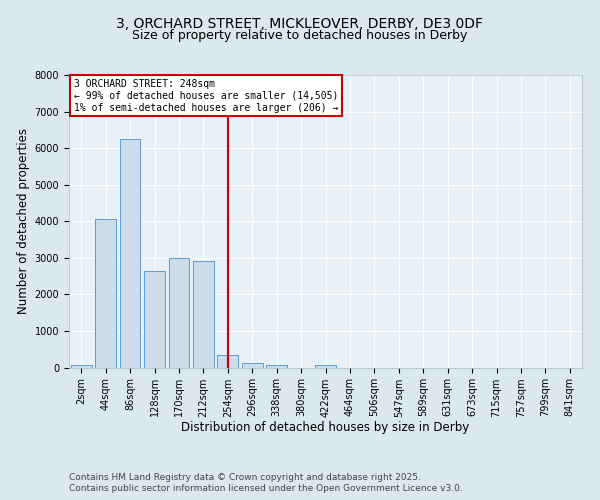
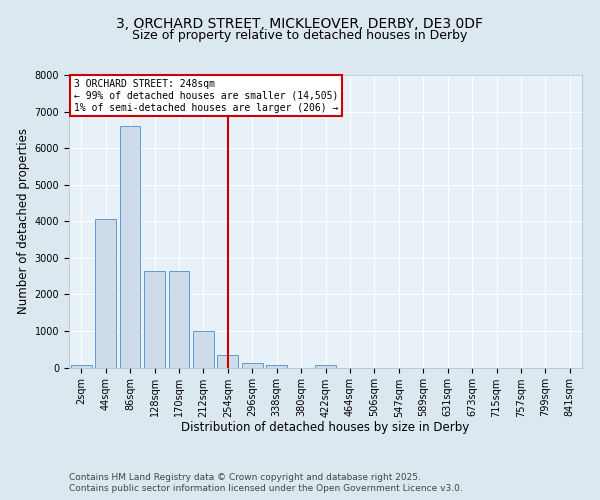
86sqm: 6250 -> 6600
170sqm: 3000 -> 2650
212sqm: 2900 -> 1000
